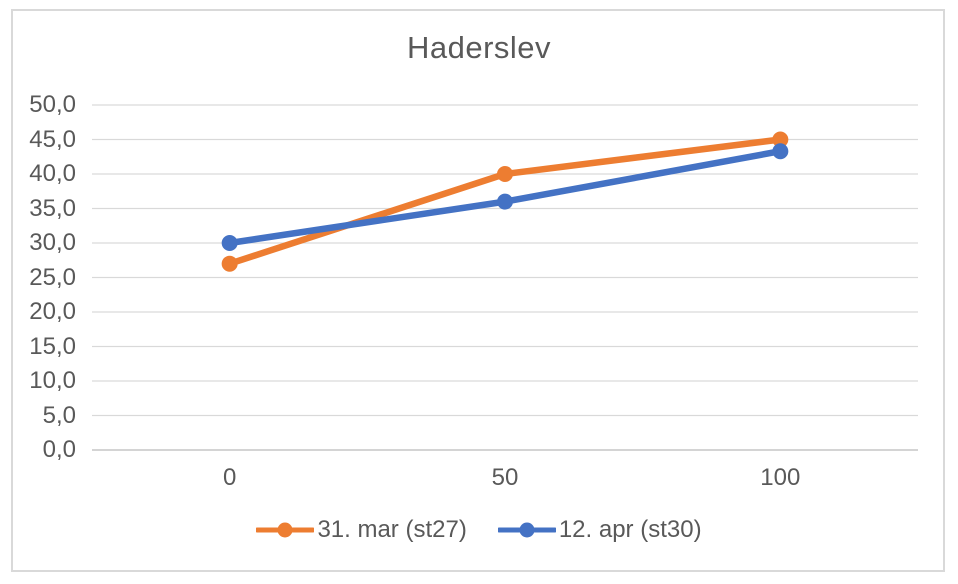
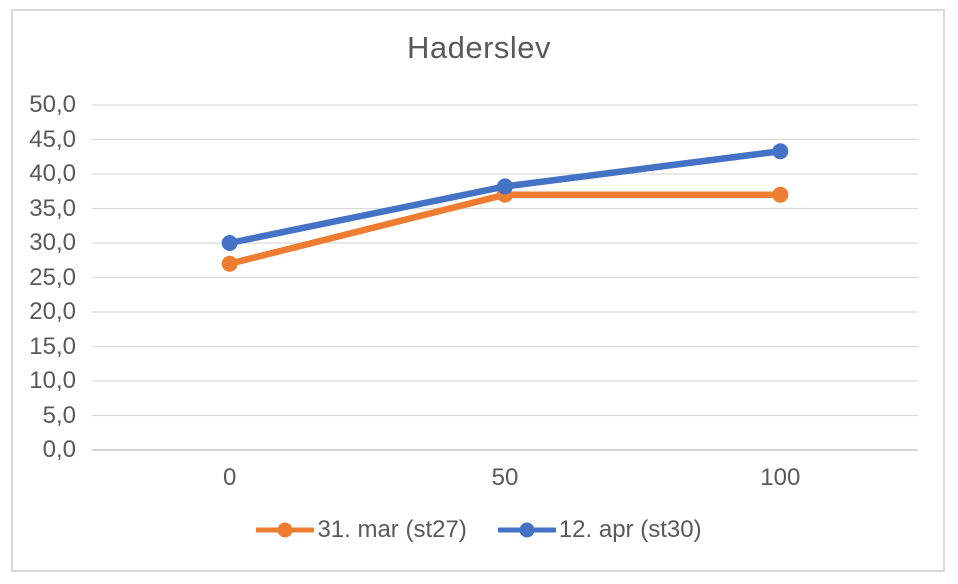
31. mar (st27)/50: 40 -> 37
12. apr (st30)/50: 36 -> 38
31. mar (st27)/100: 45 -> 37
